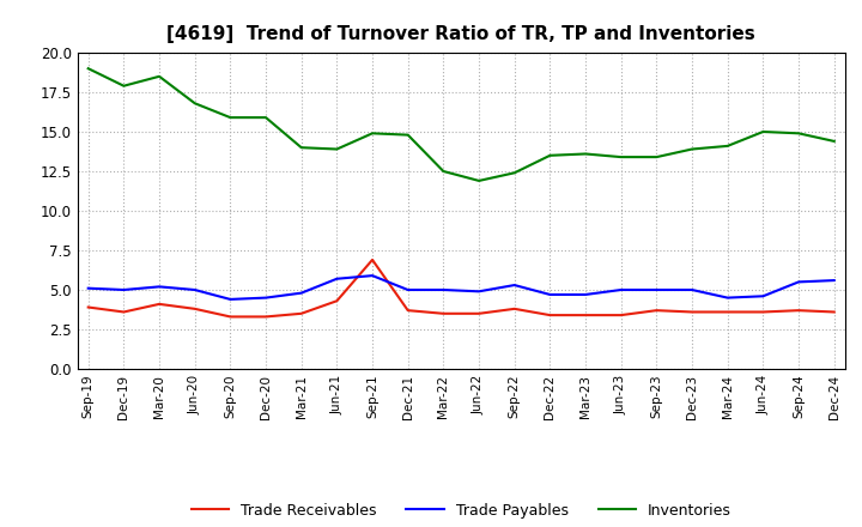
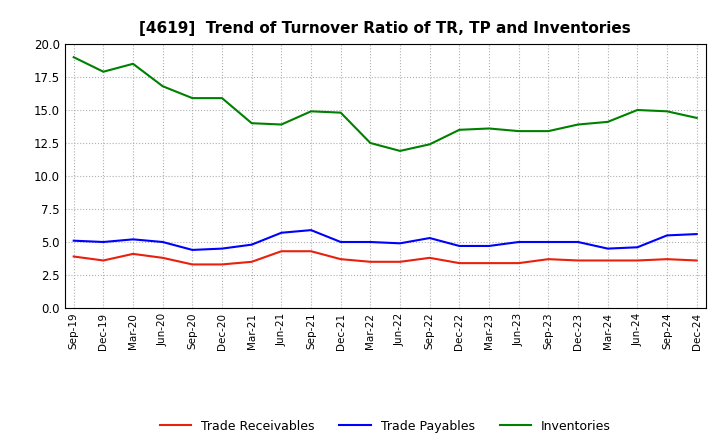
Trade Receivables/Sep-21: 6.9 -> 4.3
